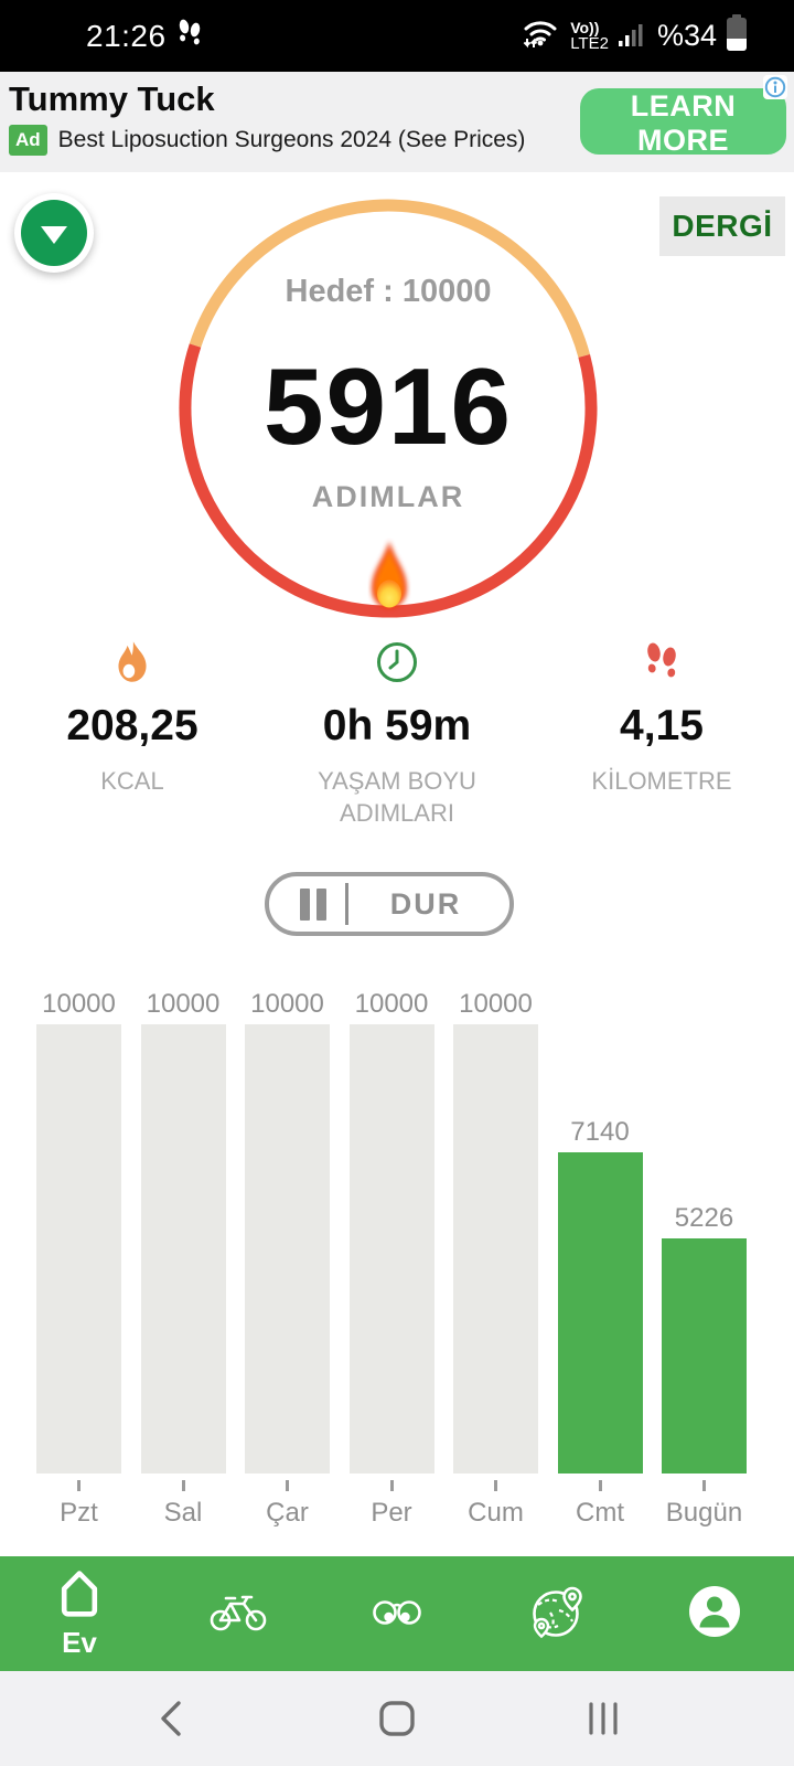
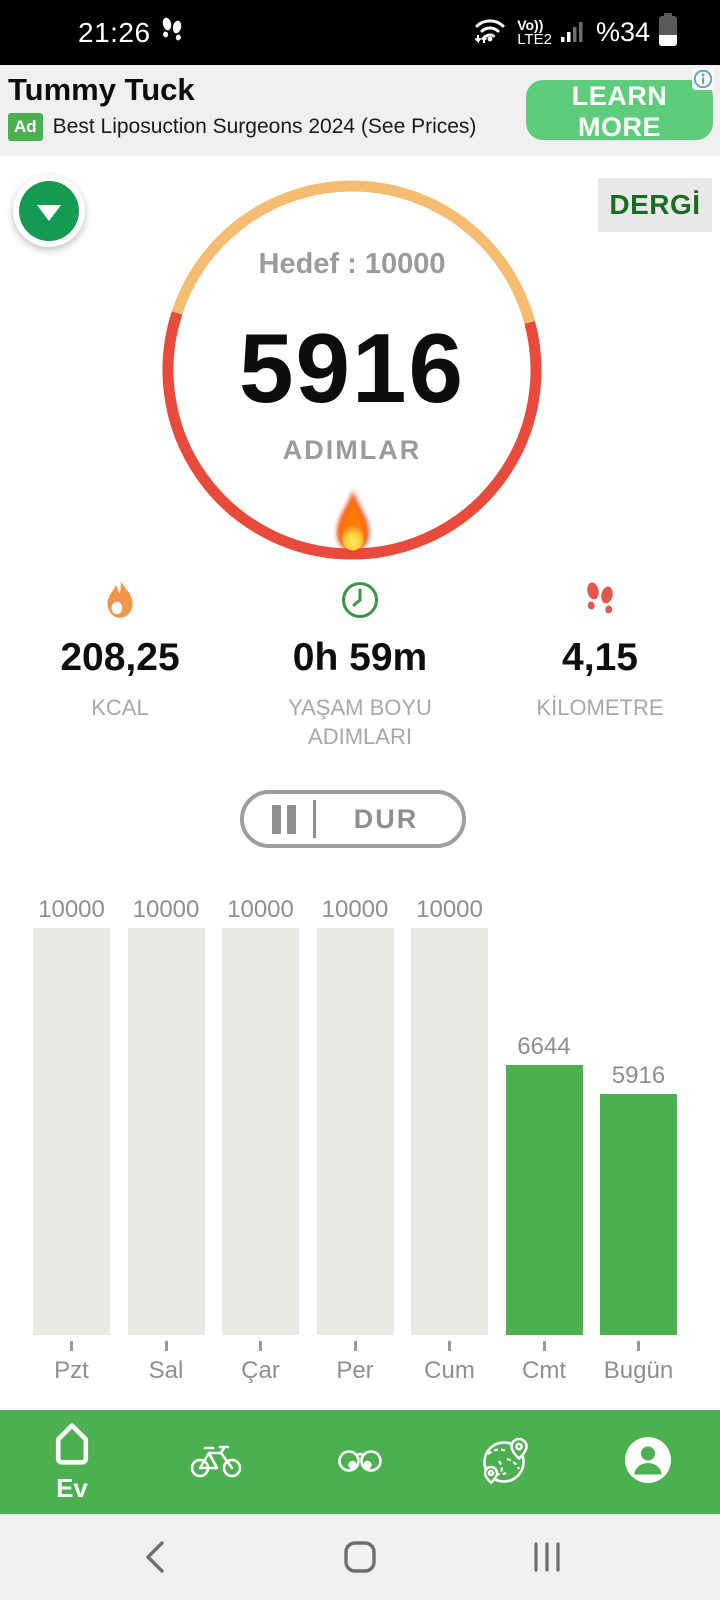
Cmt: 7140 -> 6644
Bugün: 5226 -> 5916
